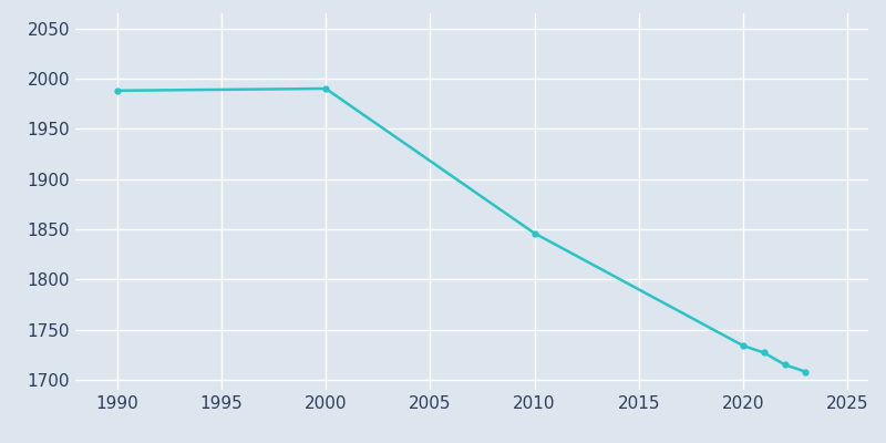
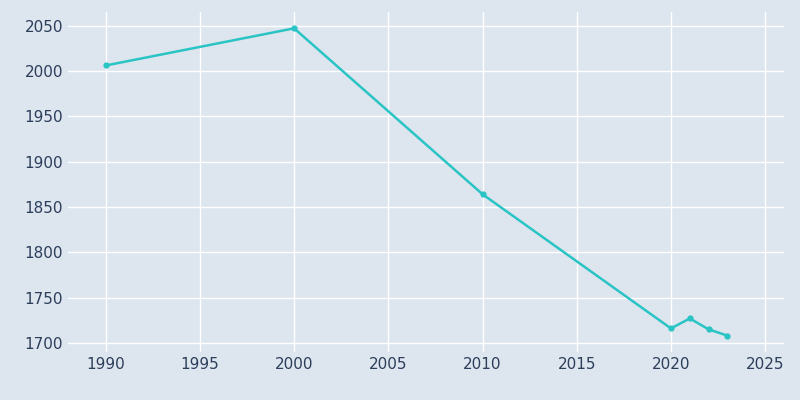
1990: 1988 -> 2006
2000: 1990 -> 2047
2010: 1846 -> 1864
2020: 1734 -> 1716
